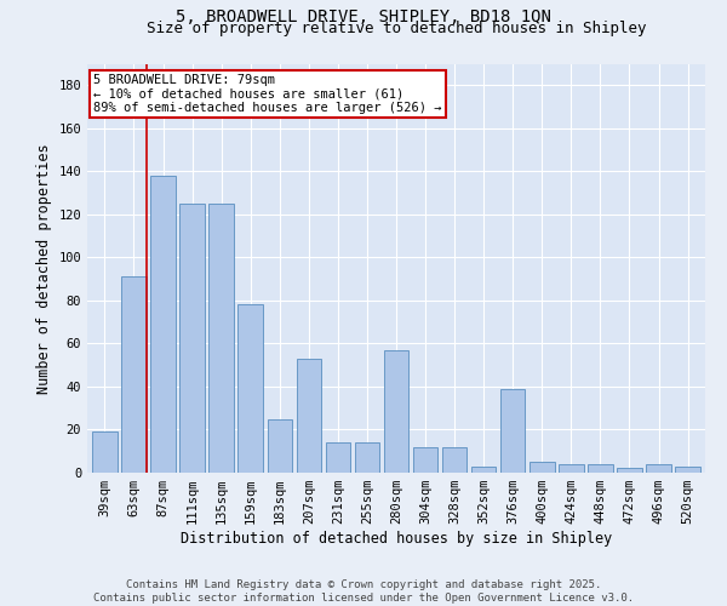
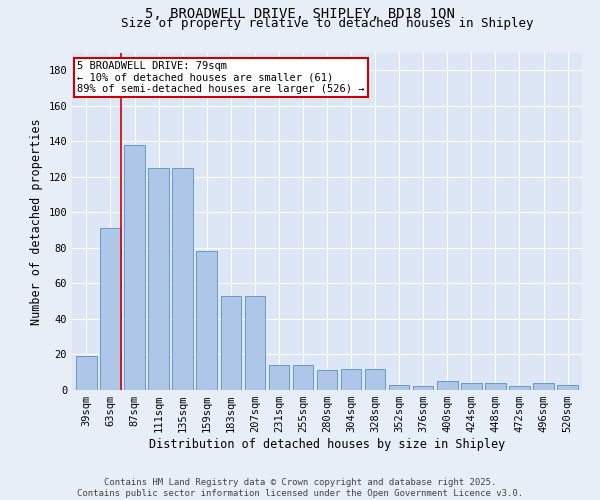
183sqm: 25 -> 53
280sqm: 57 -> 11
376sqm: 39 -> 2
